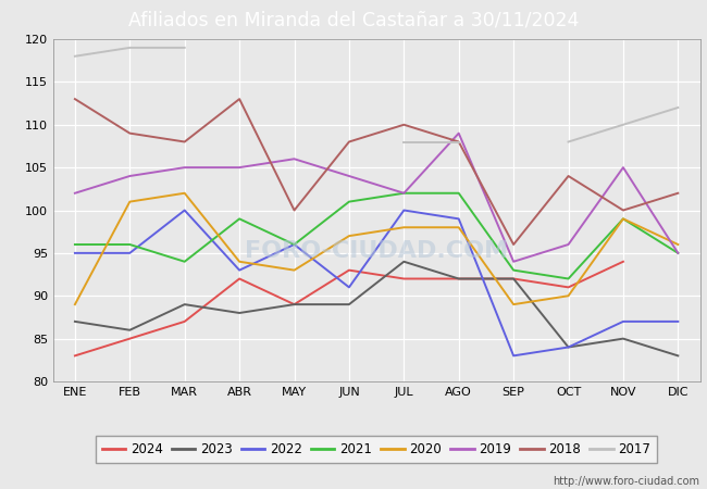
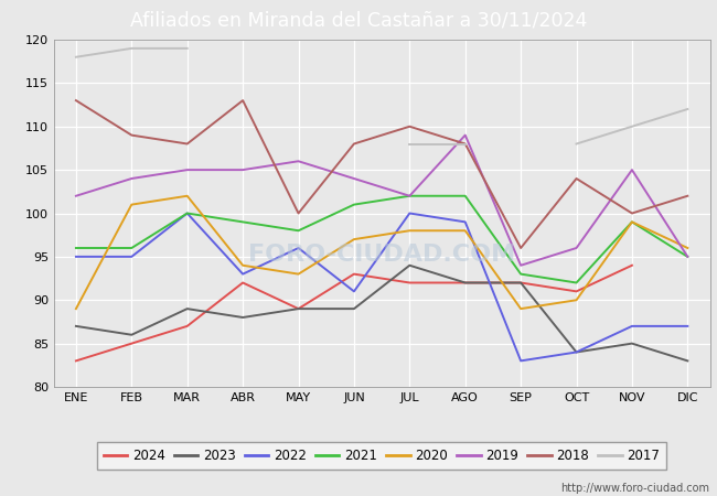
2021/MAR: 94 -> 100
2021/MAY: 96 -> 98
